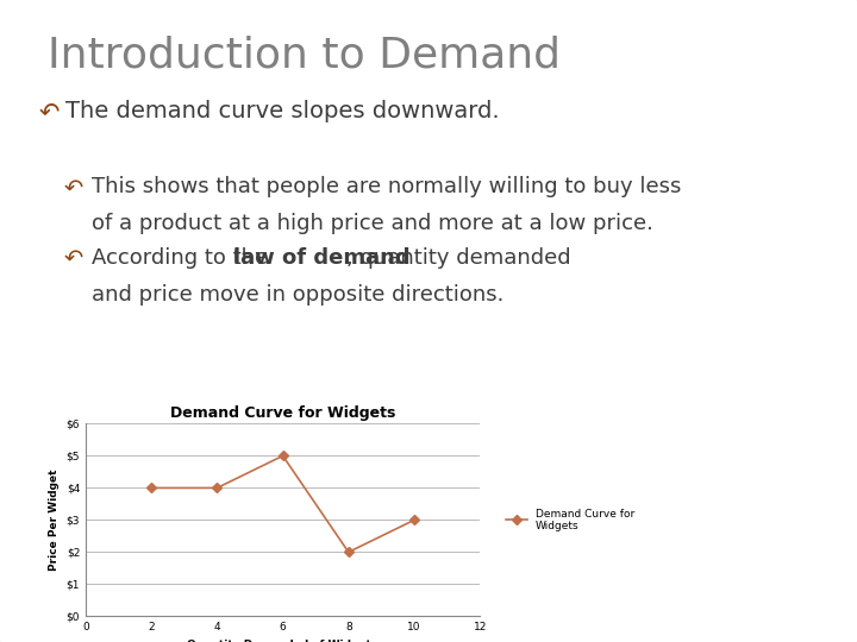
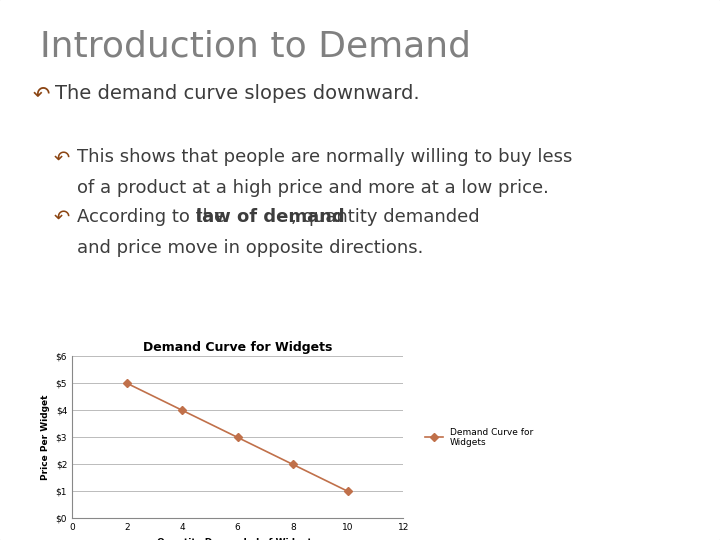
2: $4 -> $5
6: $5 -> $3
10: $3 -> $1
